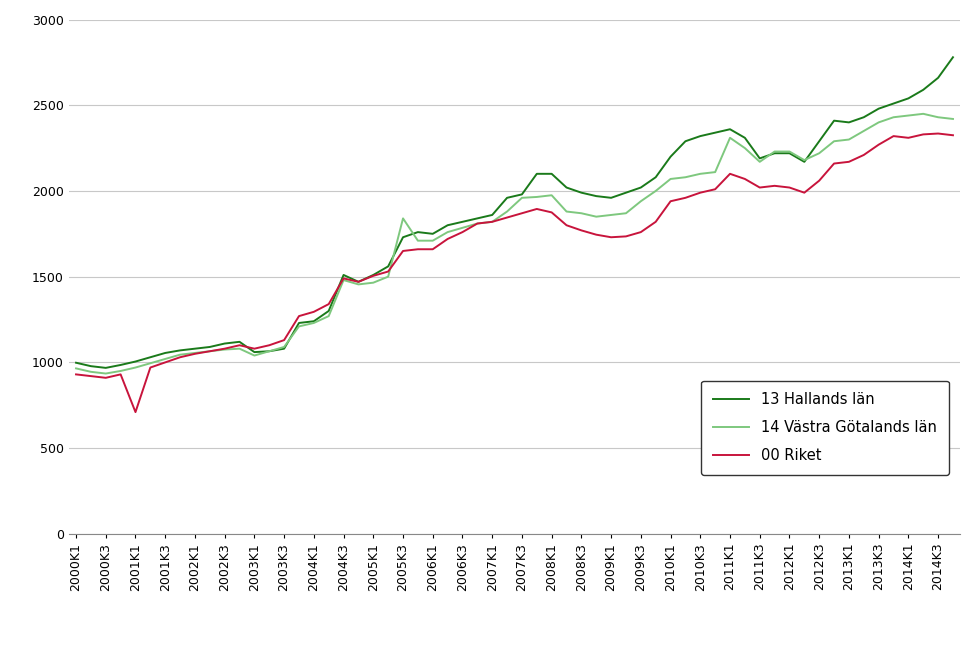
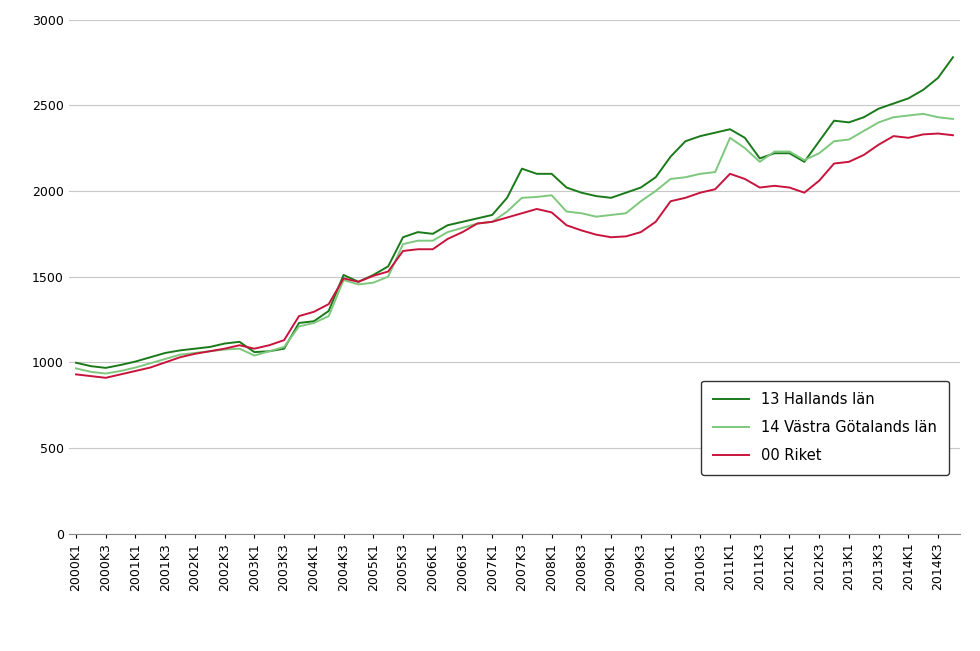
00 Riket/2001K1: 710 -> 950
14 Västra Götalands län/2005K3: 1840 -> 1690
13 Hallands län/2007K3: 1980 -> 2130
